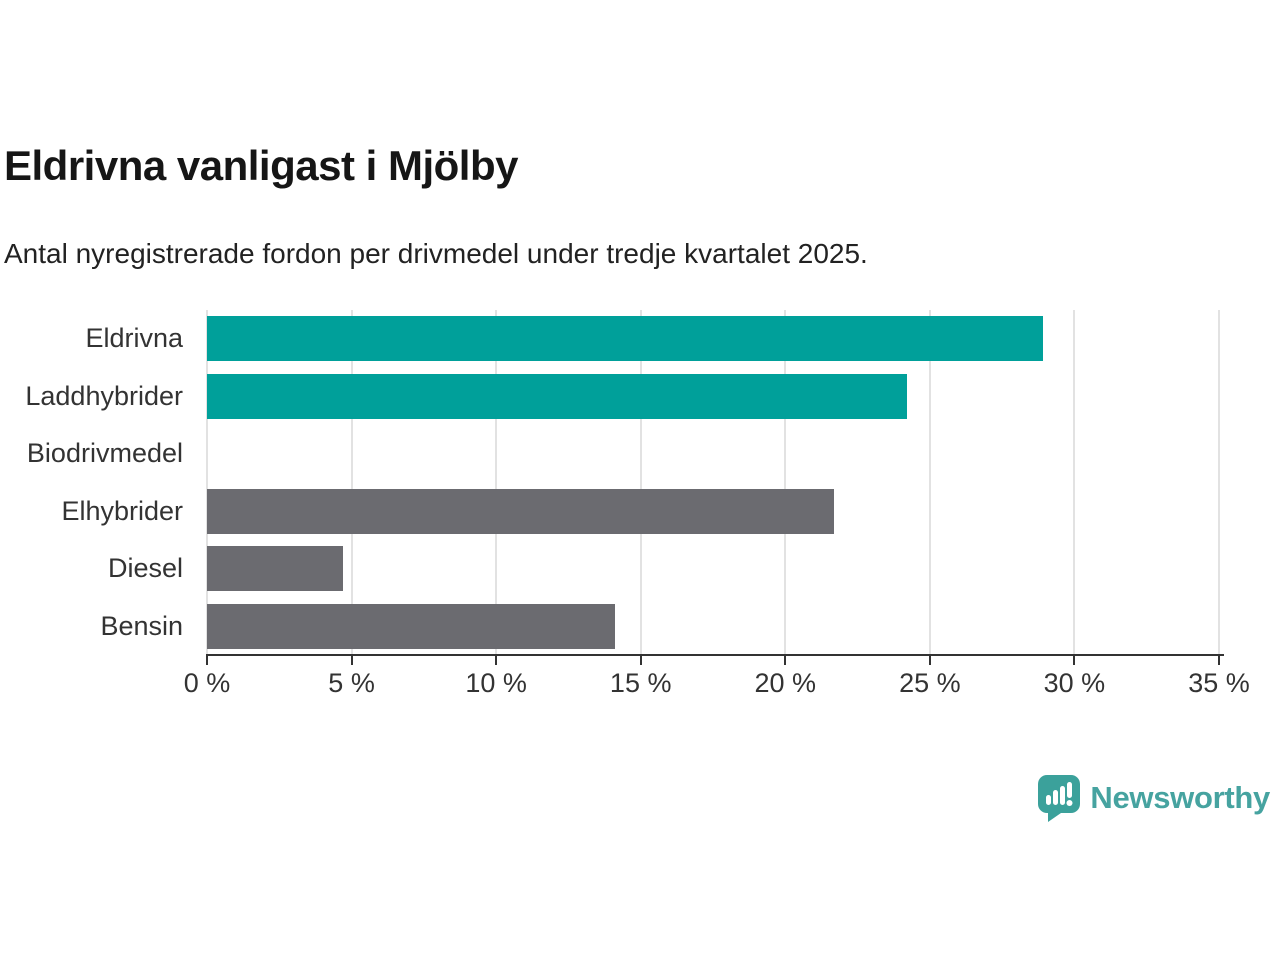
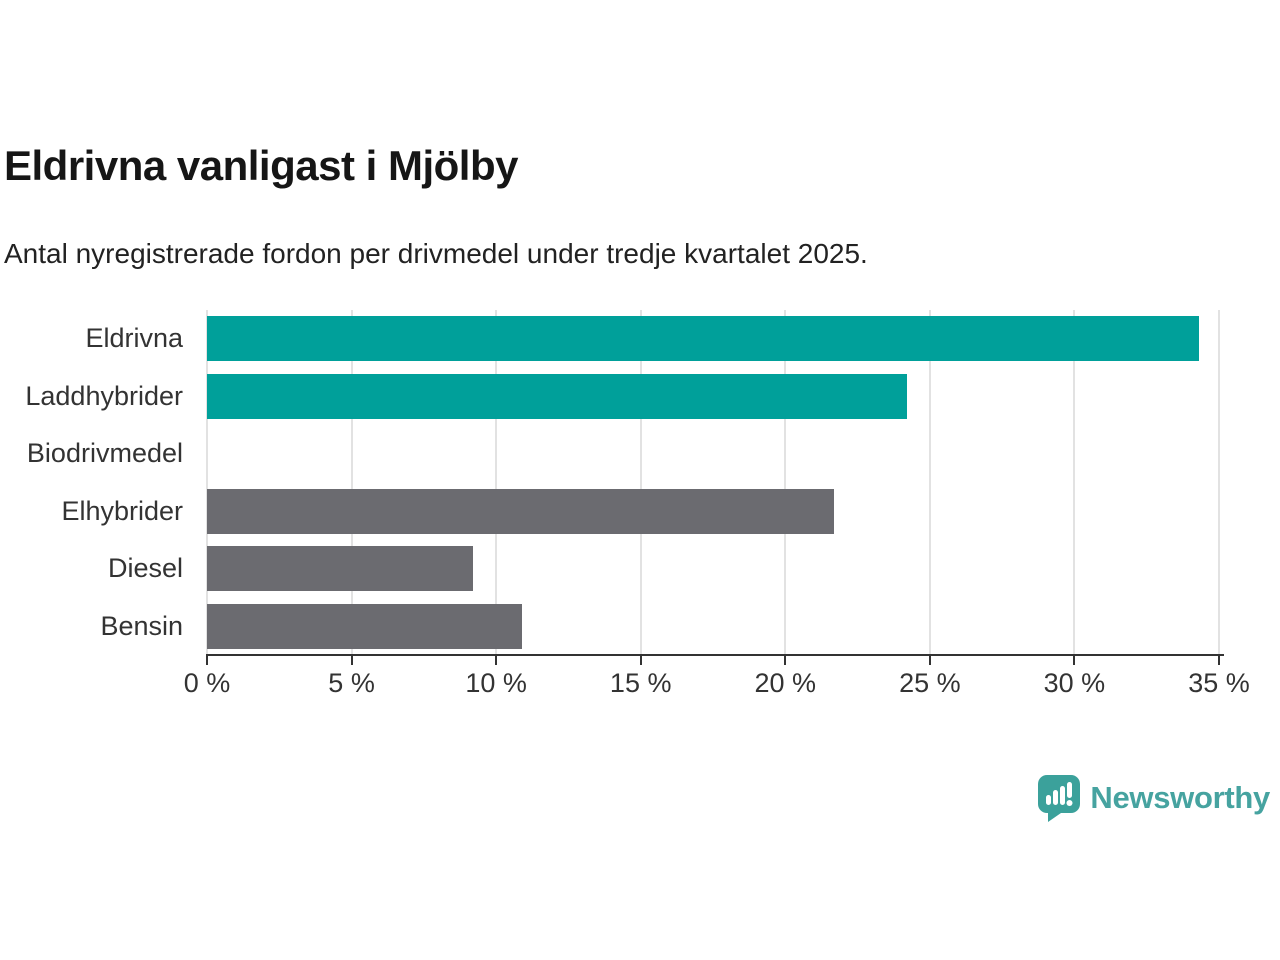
Eldrivna: 28.9% -> 34.3%
Diesel: 4.7% -> 9.2%
Bensin: 14.1% -> 10.9%
